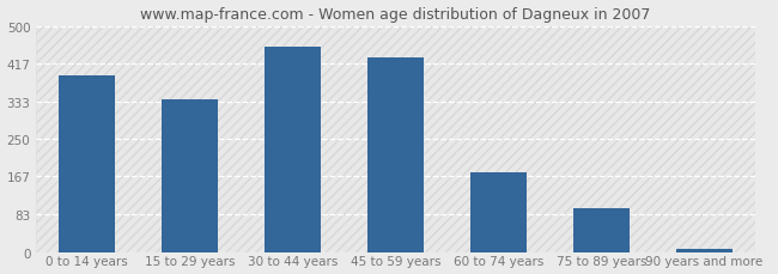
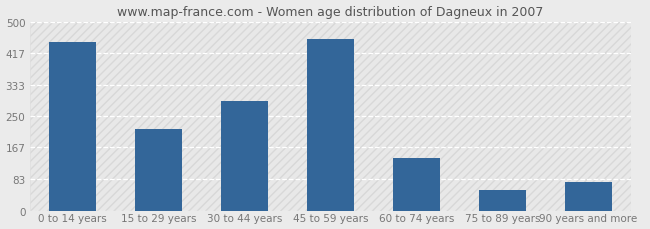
0 to 14 years: 390 -> 445
15 to 29 years: 338 -> 215
30 to 44 years: 455 -> 290
45 to 59 years: 430 -> 455
60 to 74 years: 175 -> 140
75 to 89 years: 97 -> 55
90 years and more: 8 -> 75
